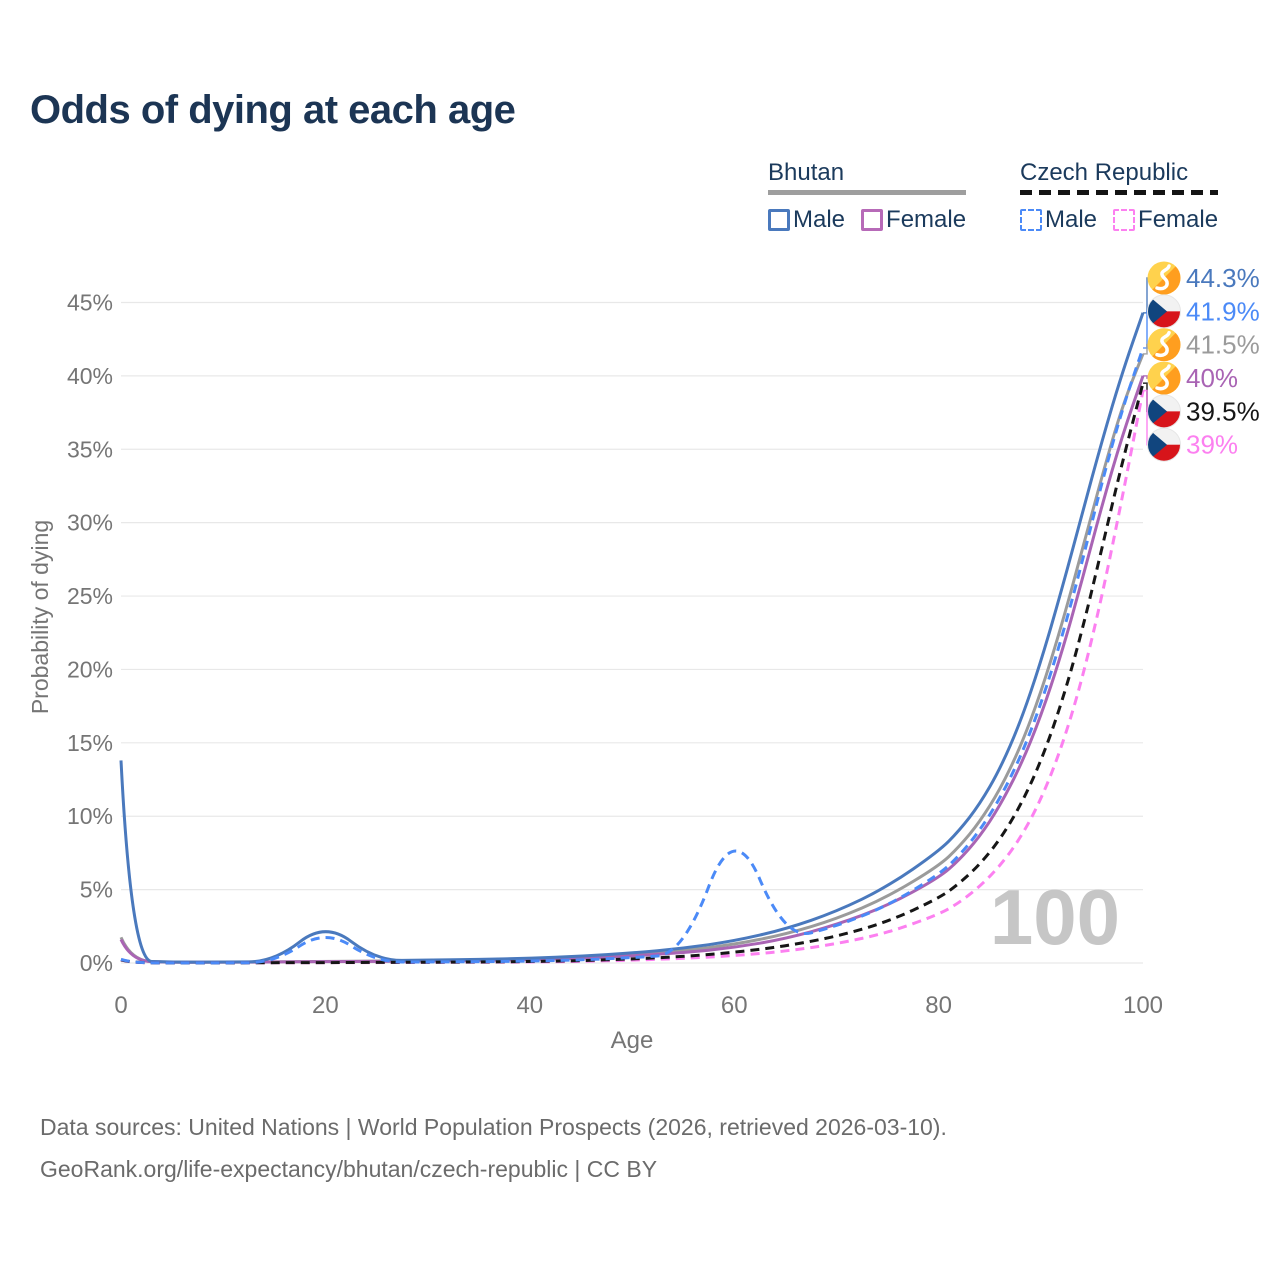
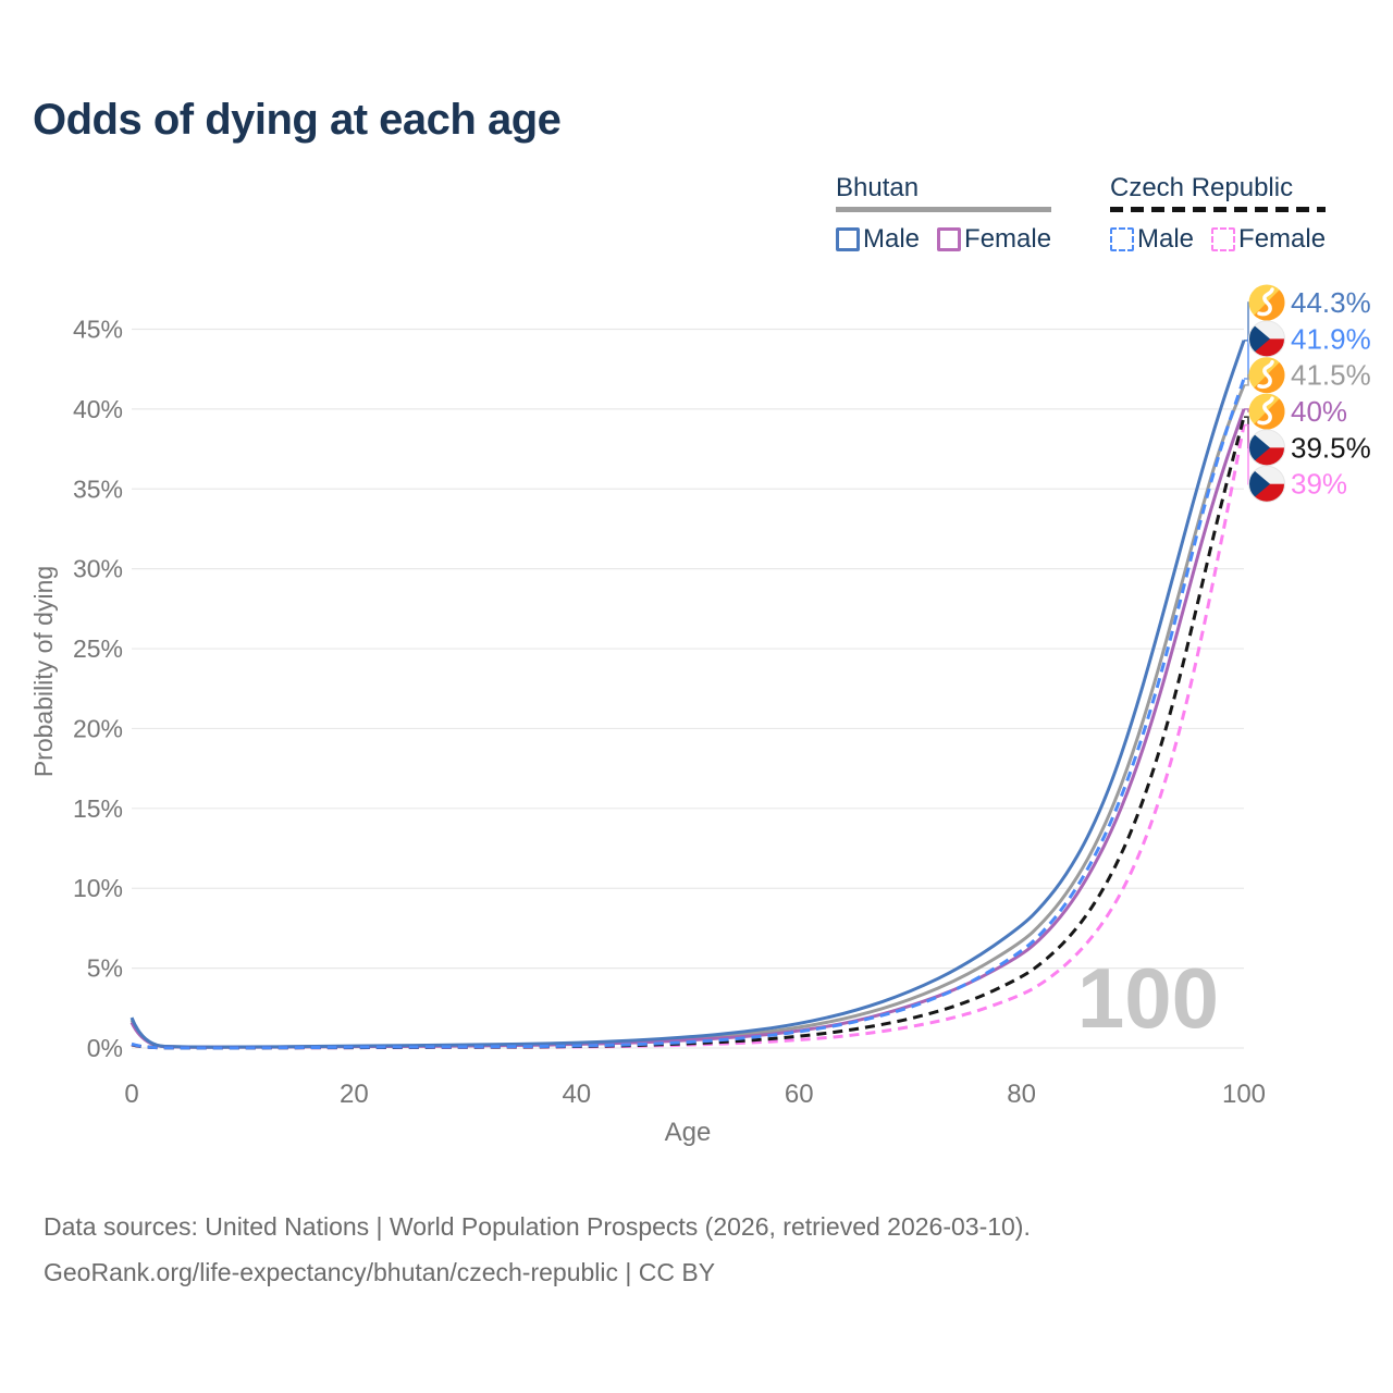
Bhutan Male/0: 13.8% -> 1.9%
Bhutan Male/20: 2.8% -> 0.1%
Czech Republic Male/20: 2.3% -> 0.1%
Czech Republic Male/60: 9.8% -> 1.0%
